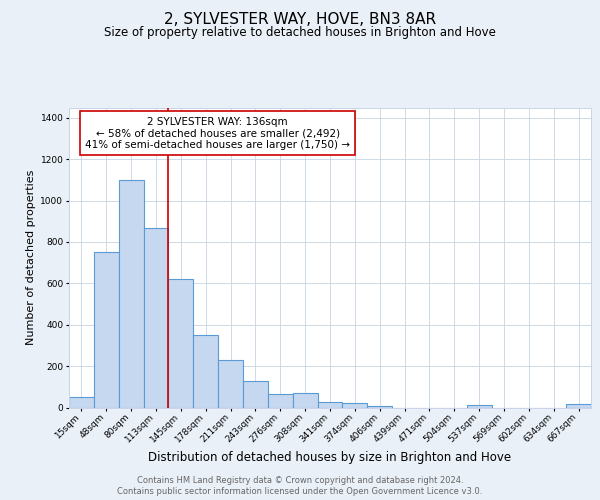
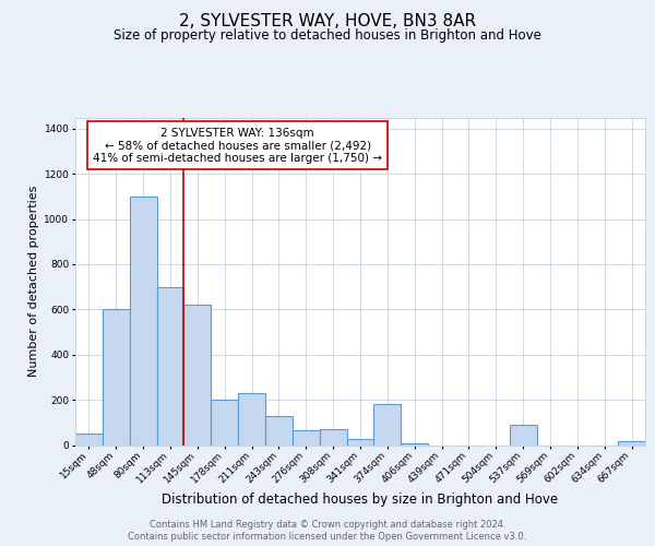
48sqm: 750 -> 600
113sqm: 870 -> 700
178sqm: 350 -> 200
374sqm: 20 -> 180
537sqm: 10 -> 90
